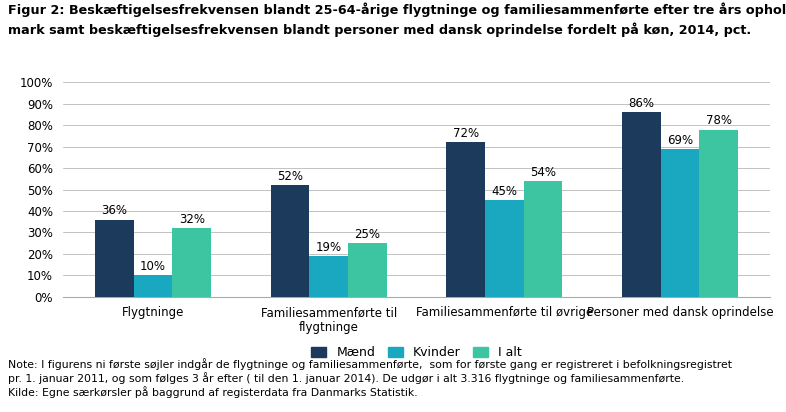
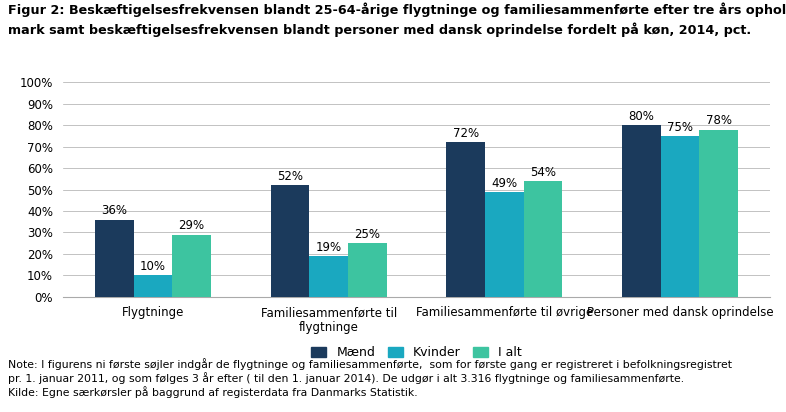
I alt/Flygtninge: 32% -> 29%
Kvinder/Familiesammenførte til øvrige: 45% -> 49%
Mænd/Personer med dansk oprindelse: 86% -> 80%
Kvinder/Personer med dansk oprindelse: 69% -> 75%
